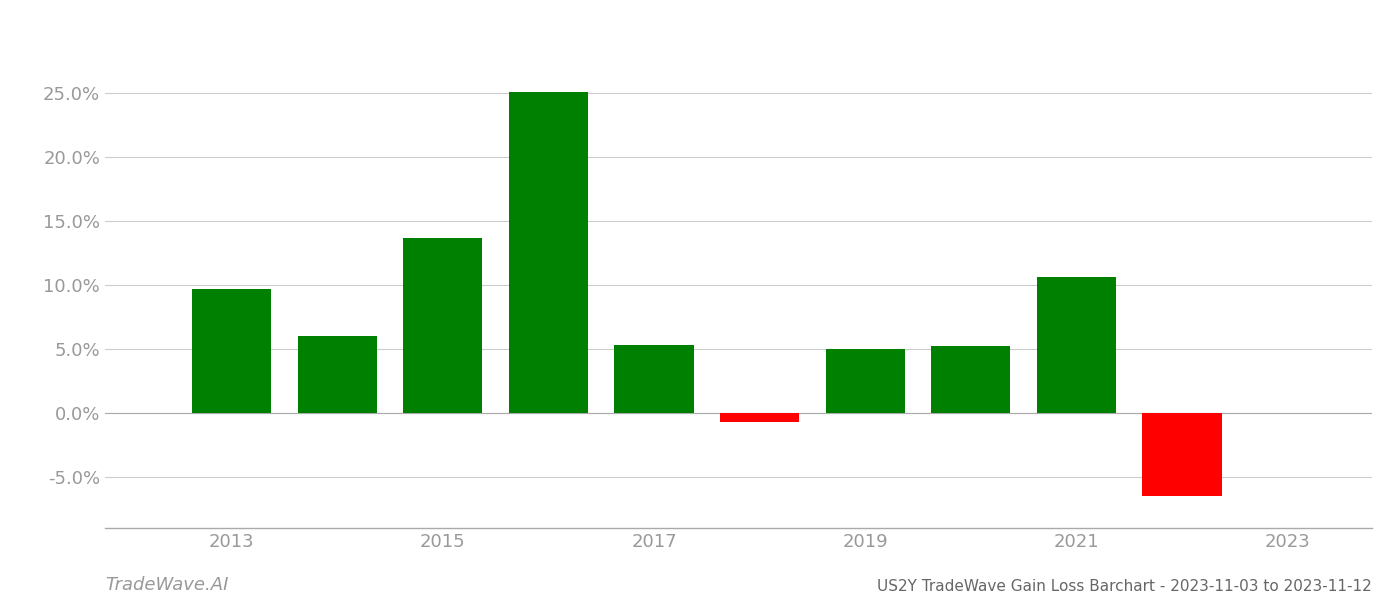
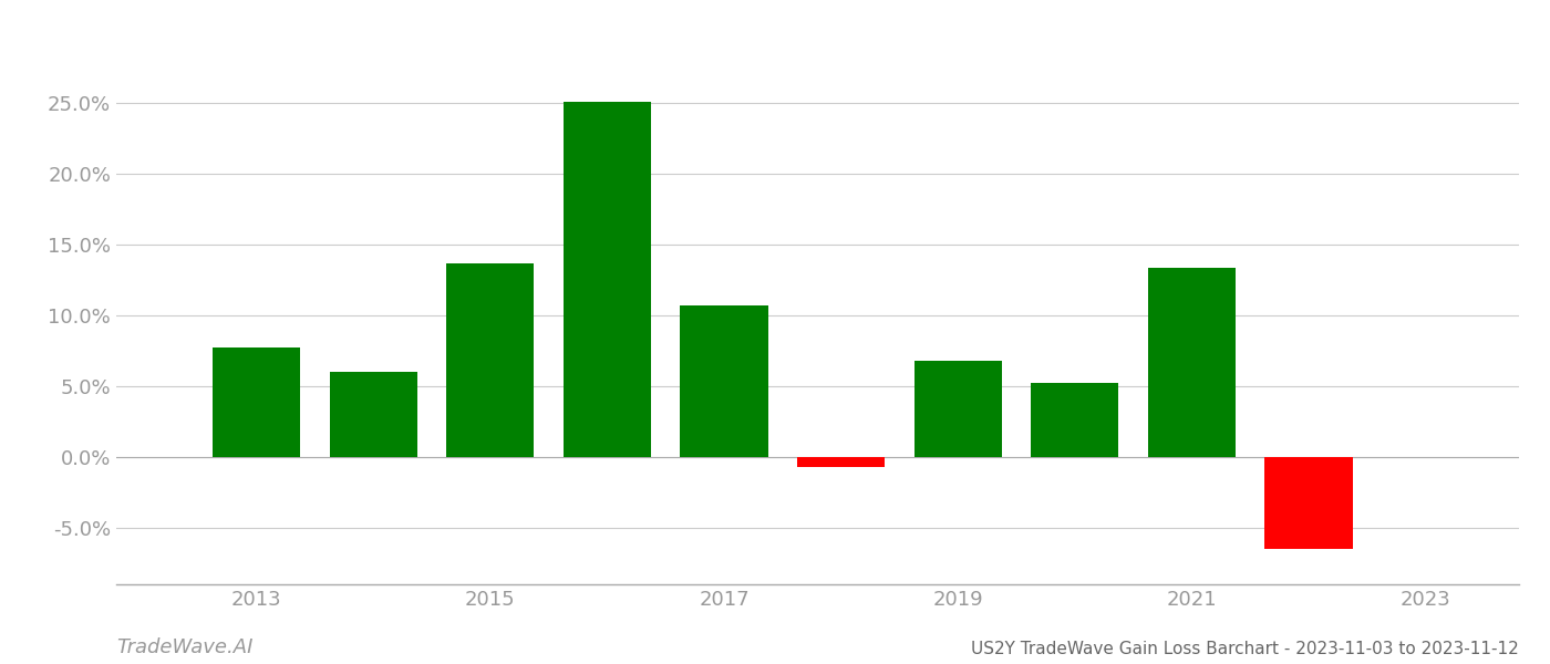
2013: 9.7% -> 7.7%
2017: 5.3% -> 10.7%
2019: 5.0% -> 6.8%
2021: 10.6% -> 13.4%
